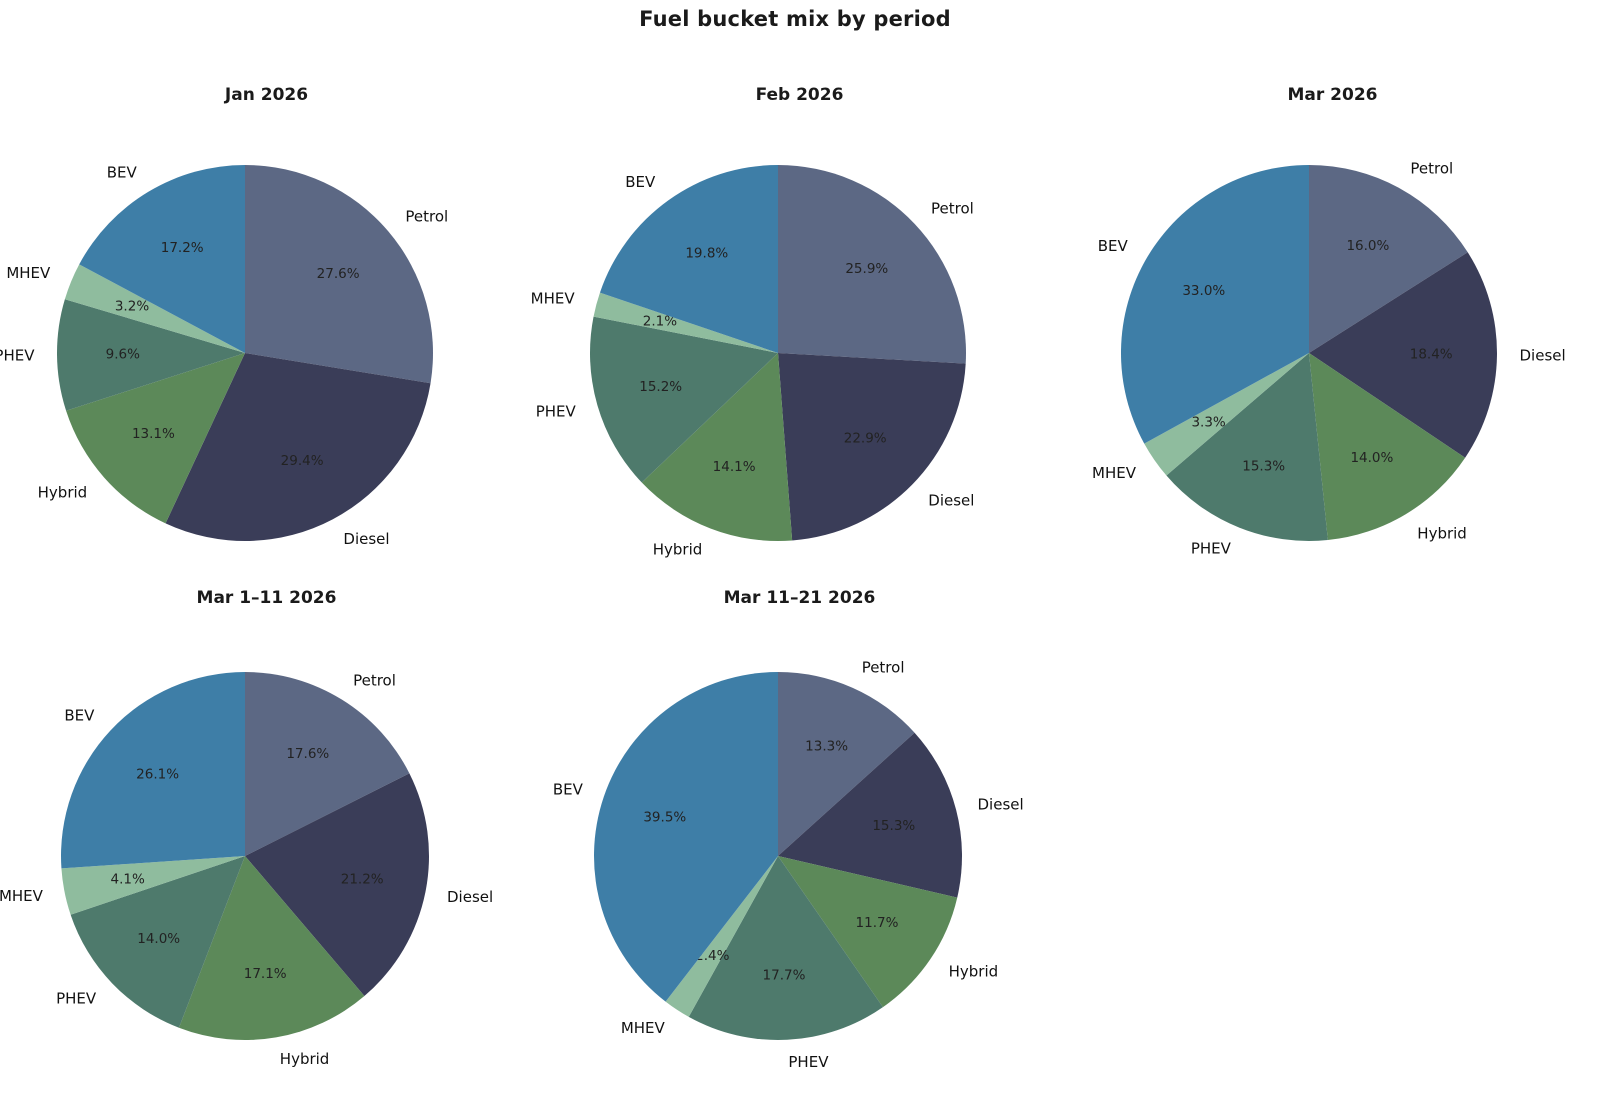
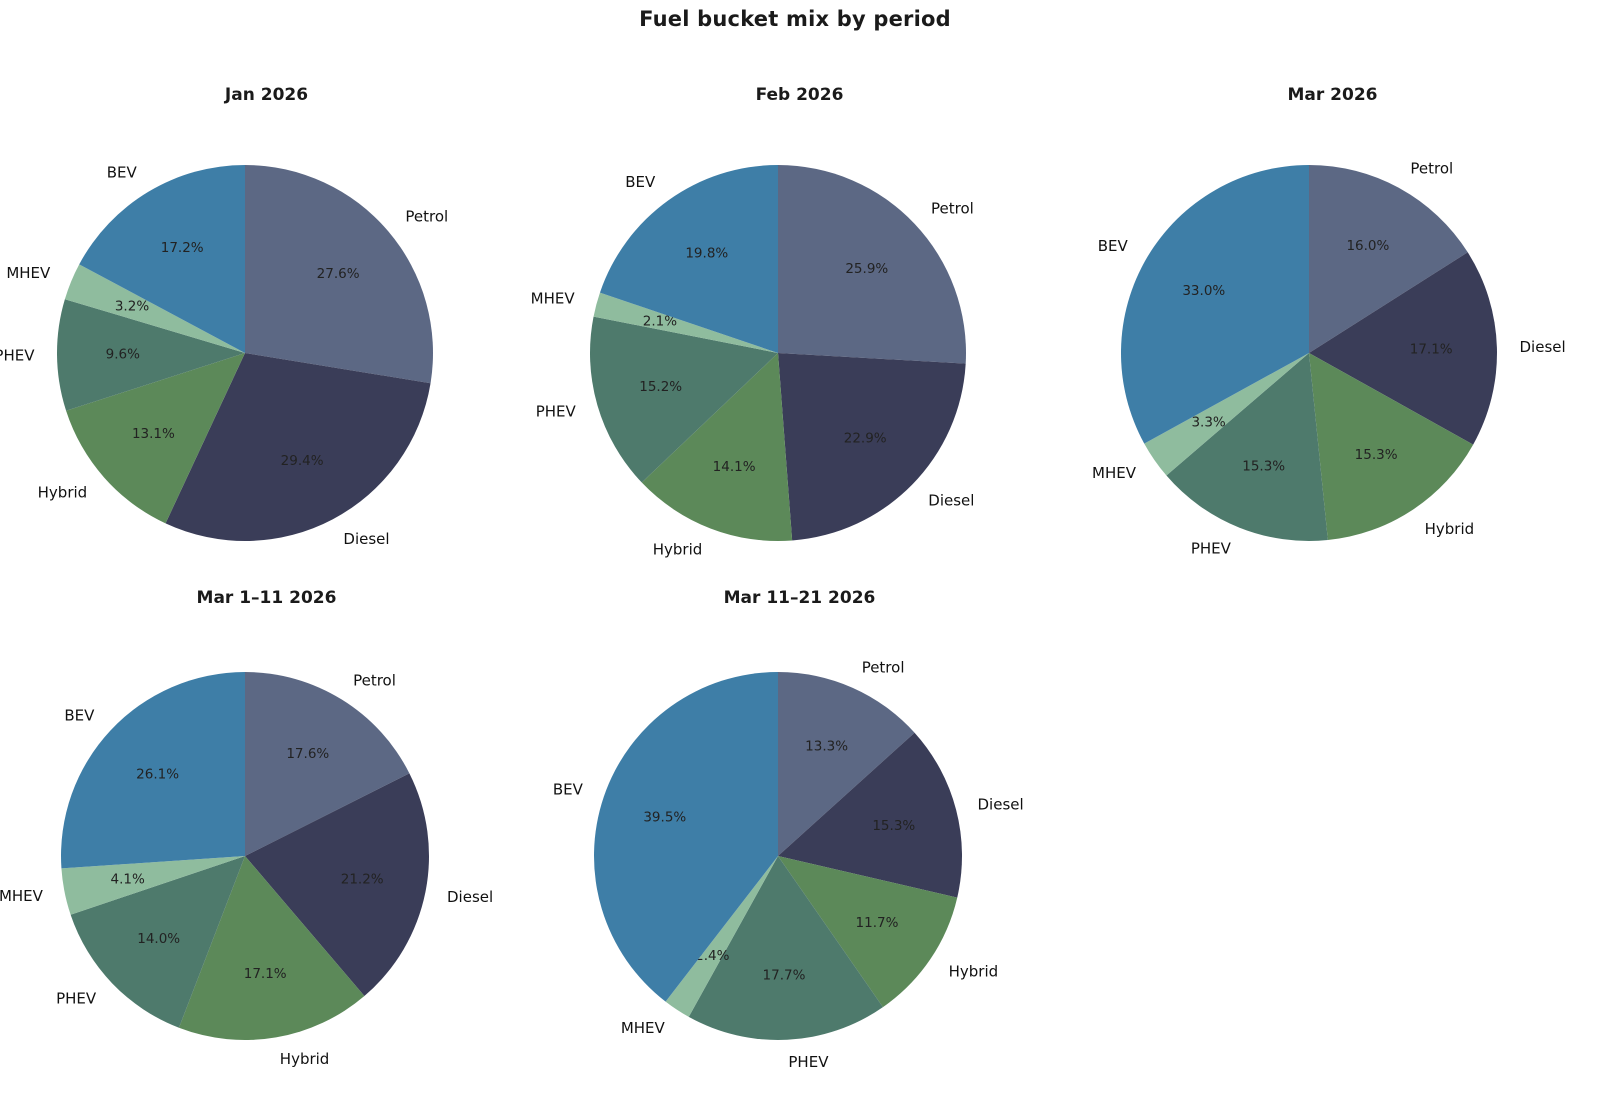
Mar 2026/Diesel: 18.4% -> 17.1%
Mar 2026/Hybrid: 14.0% -> 15.3%
